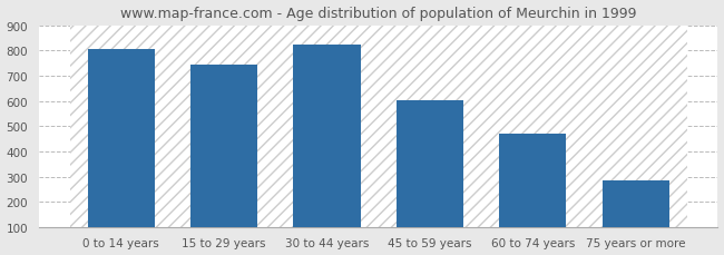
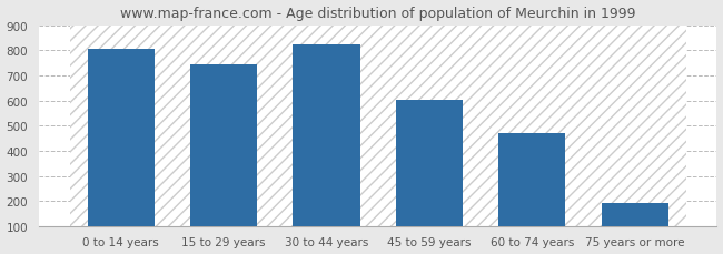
75 years or more: 285 -> 190
